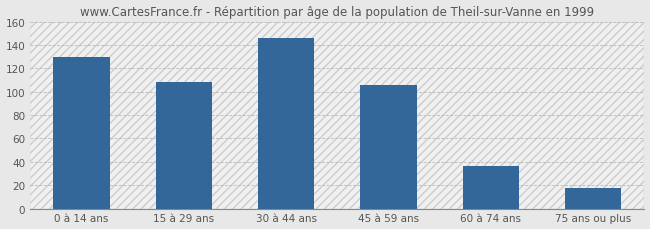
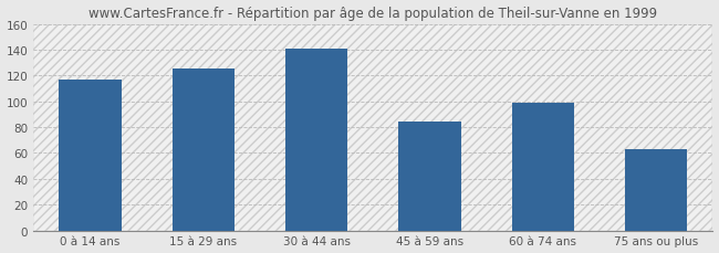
0 à 14 ans: 130 -> 117
15 à 29 ans: 108 -> 125
30 à 44 ans: 146 -> 141
45 à 59 ans: 106 -> 84
60 à 74 ans: 36 -> 99
75 ans ou plus: 18 -> 63
